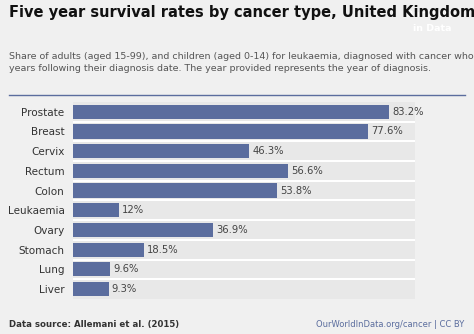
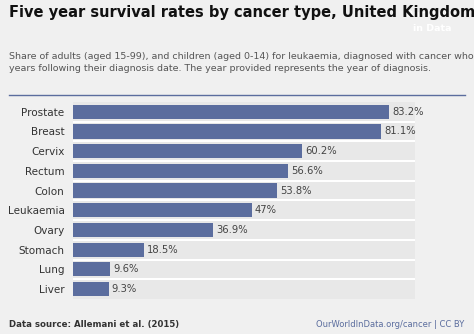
Breast: 77.6% -> 81.1%
Cervix: 46.3% -> 60.2%
Leukaemia: 12% -> 47%
